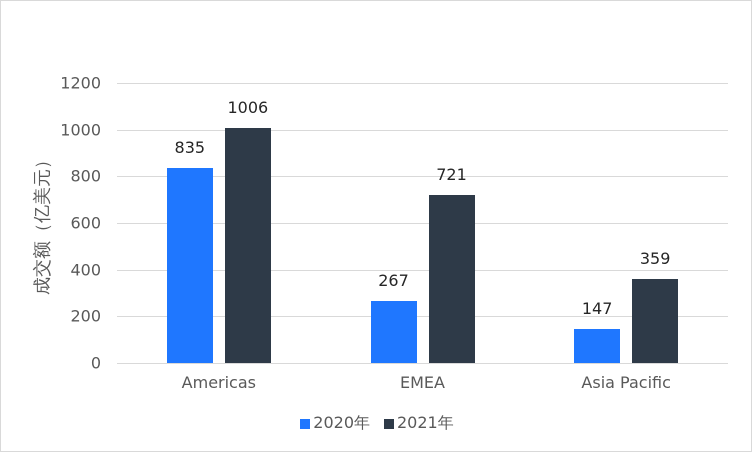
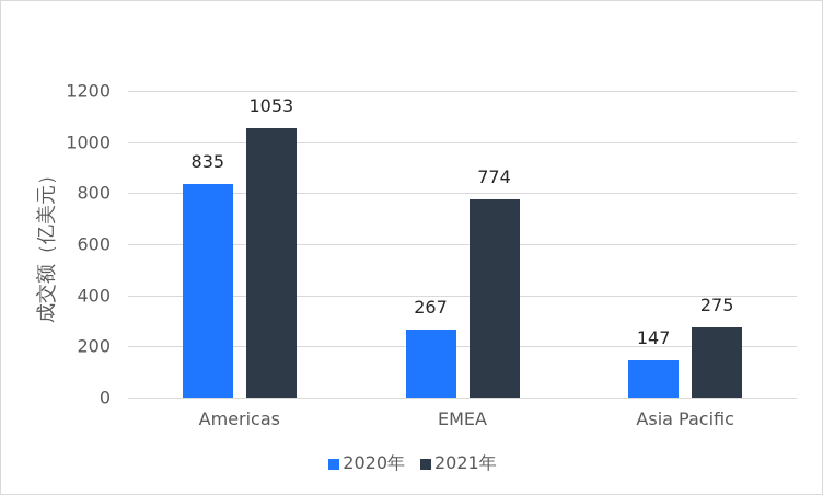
2021年/Americas: 1006 -> 1053
2021年/EMEA: 721 -> 774
2021年/Asia Pacific: 359 -> 275
